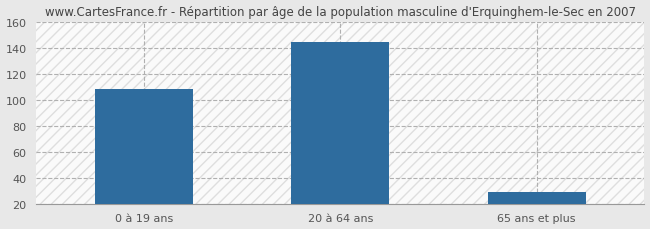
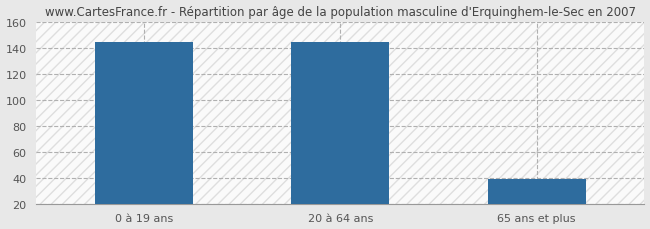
0 à 19 ans: 108 -> 144
65 ans et plus: 29 -> 39
